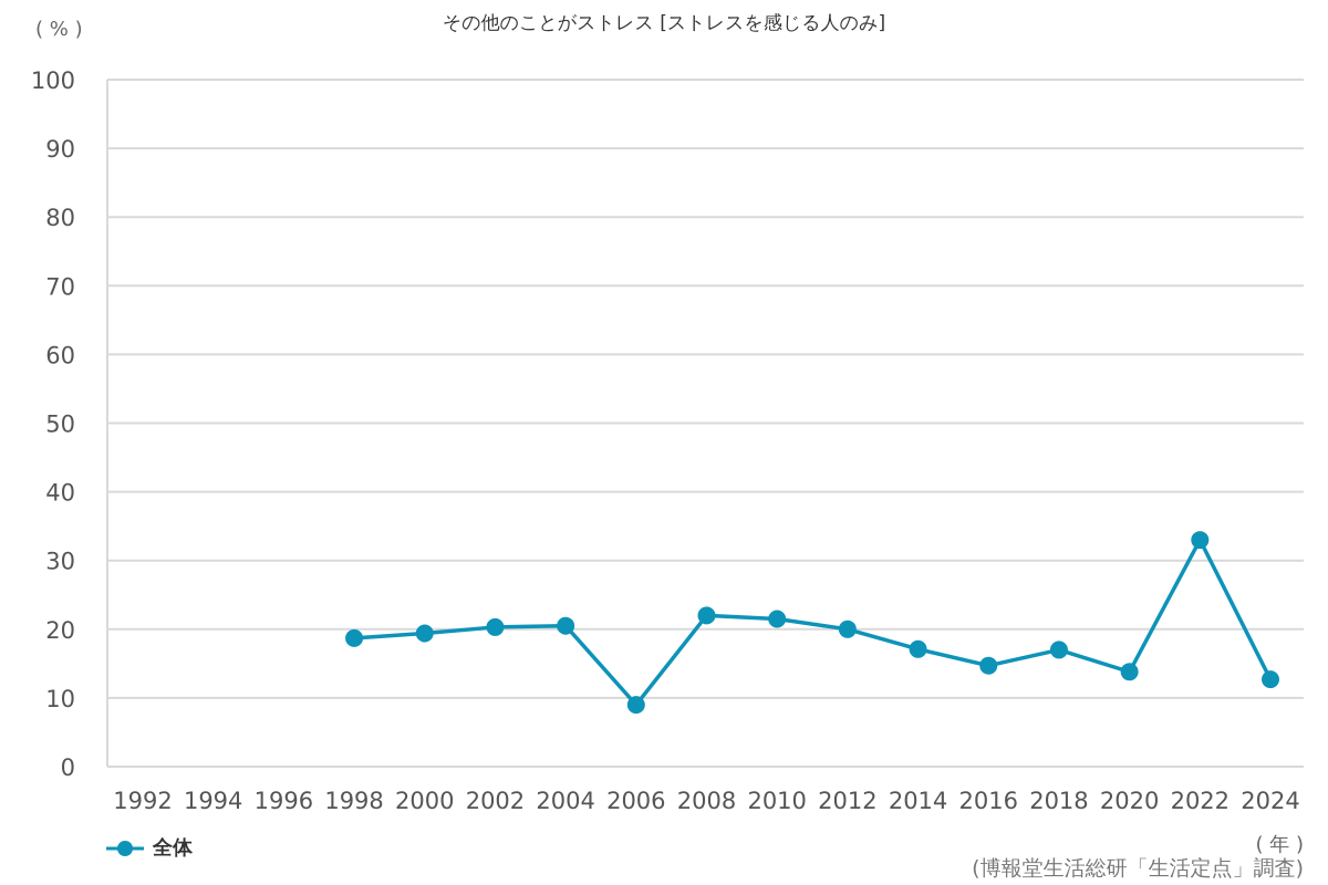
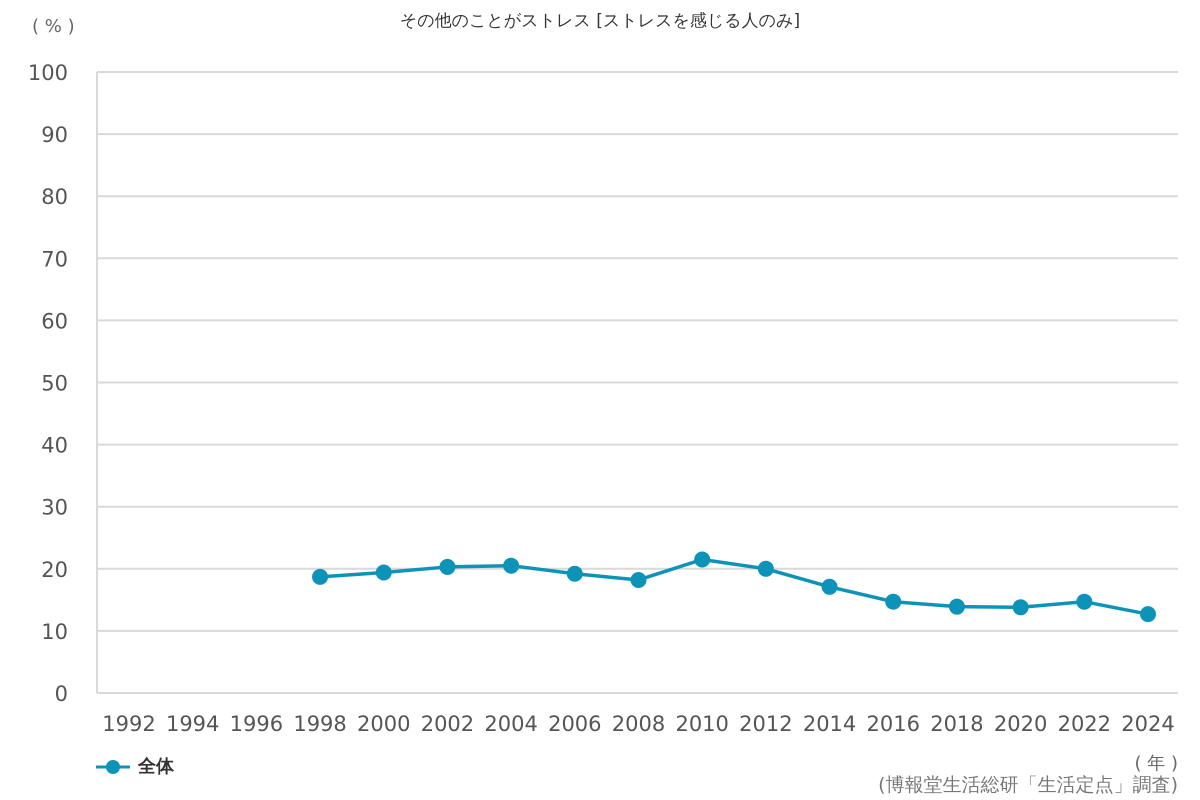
2006: 9 -> 19
2008: 22 -> 18
2018: 17 -> 14
2022: 33 -> 15
